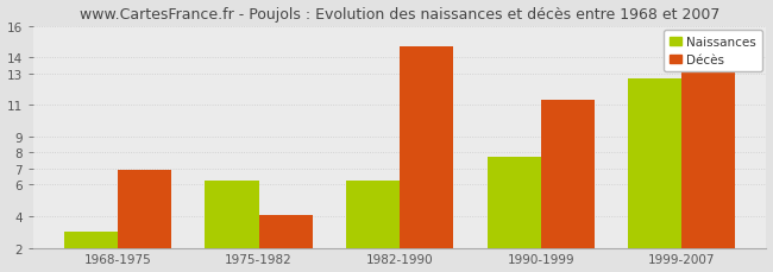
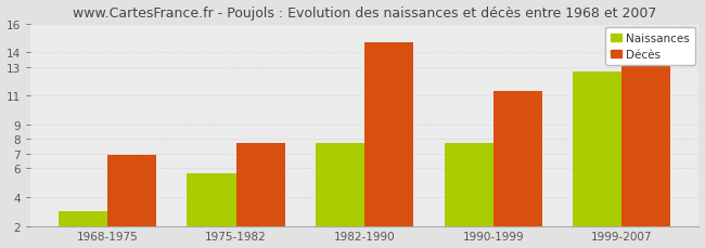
Naissances/1975-1982: 6.2 -> 5.6
Décès/1975-1982: 4.1 -> 7.7
Naissances/1982-1990: 6.2 -> 7.7
